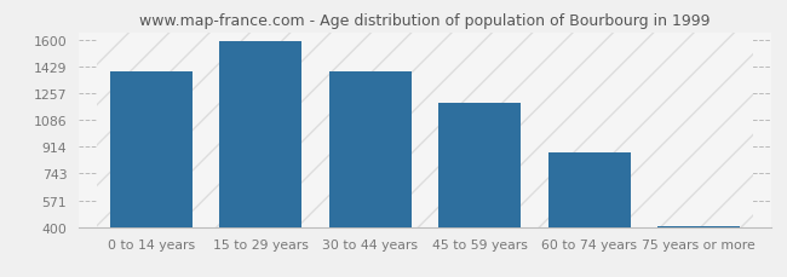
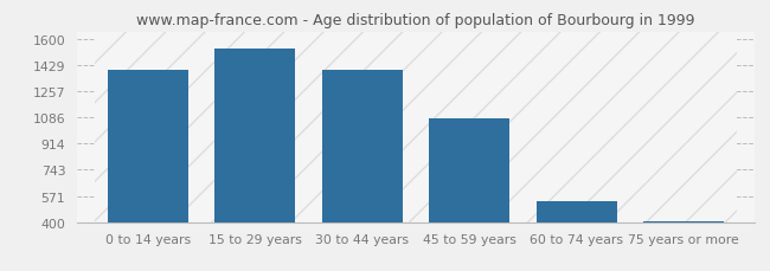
15 to 29 years: 1590 -> 1540
45 to 59 years: 1200 -> 1080
60 to 74 years: 880 -> 540
